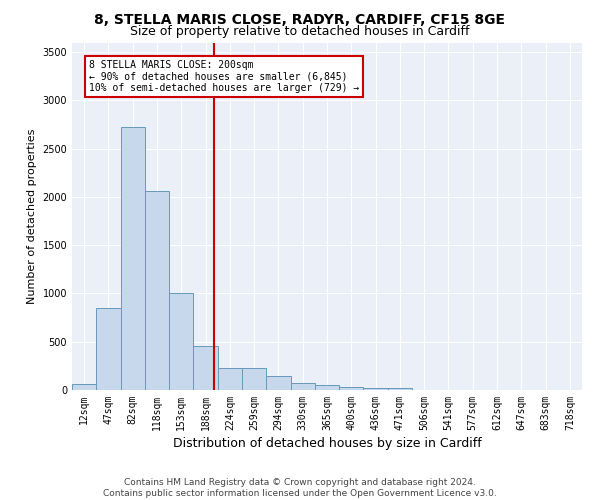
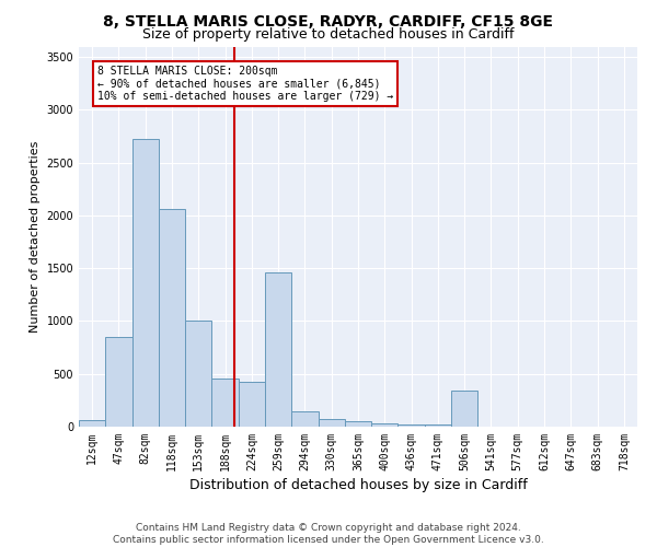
224sqm: 230 -> 420
259sqm: 230 -> 1460
506sqm: 0 -> 340
